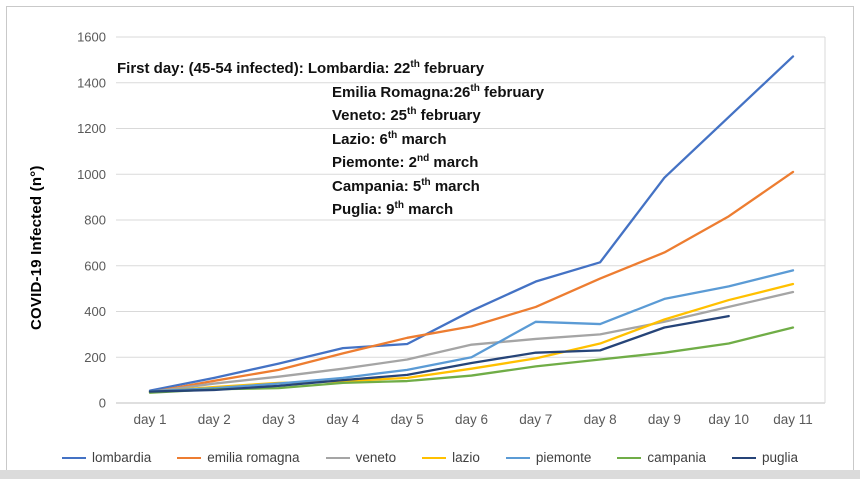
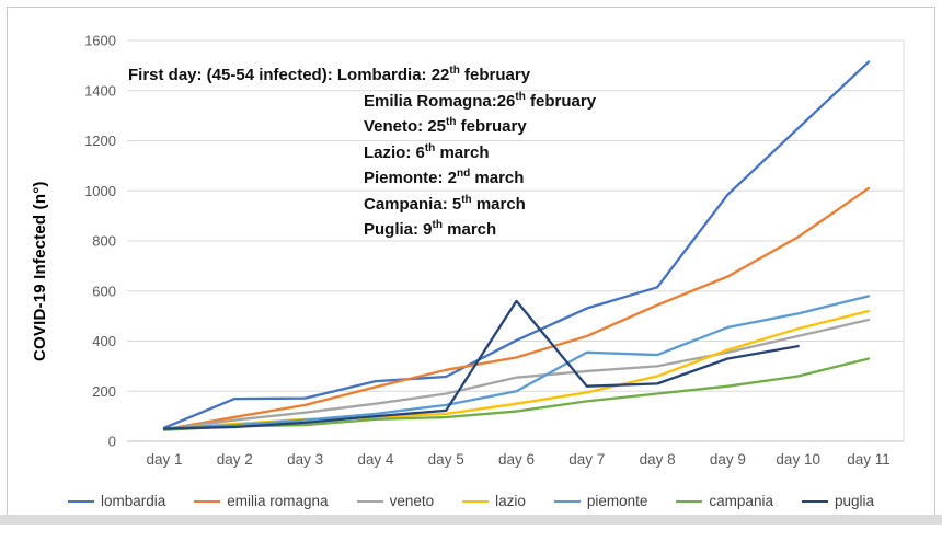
lombardia/day 2: 110 -> 170
puglia/day 6: 180 -> 560
